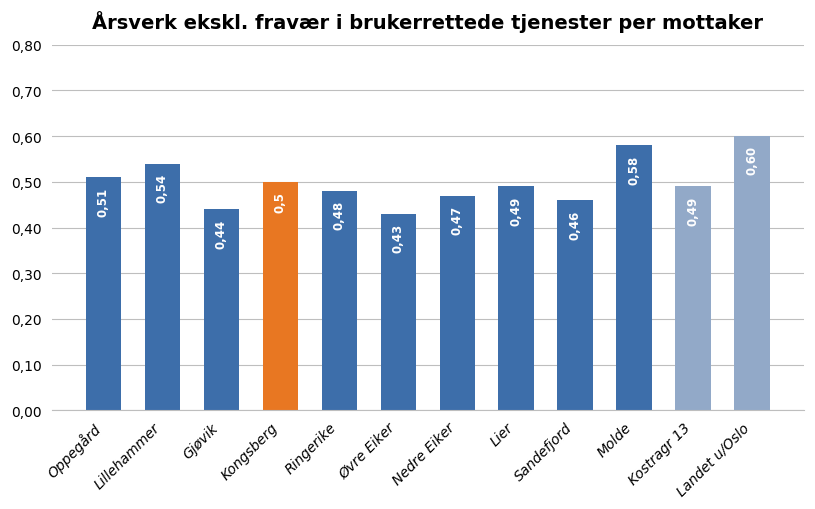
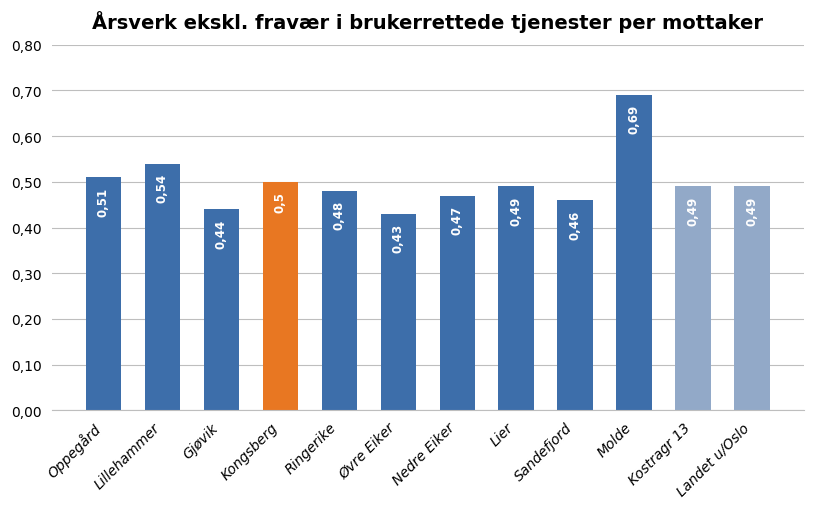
Molde: 0,58 -> 0,69
Landet u/Oslo: 0,60 -> 0,49
